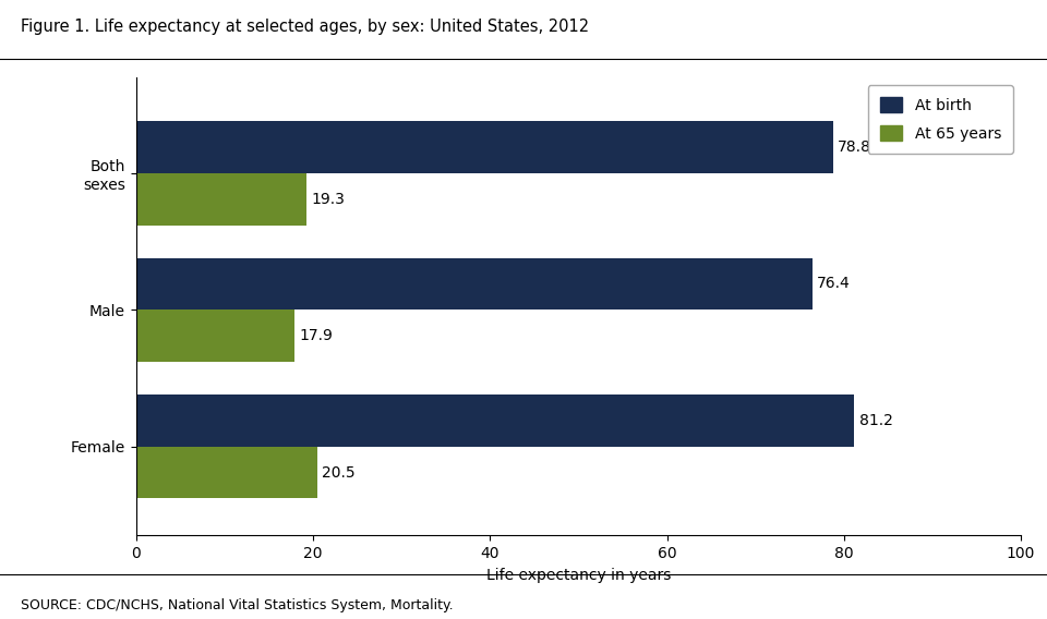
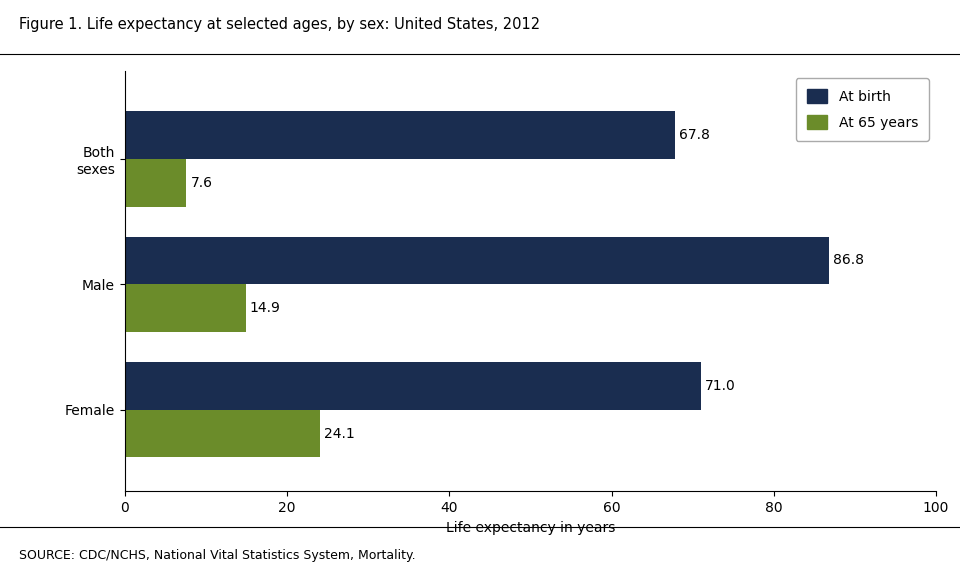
At birth/Both sexes: 78.8 -> 67.8
At 65 years/Both sexes: 19.3 -> 7.6
At birth/Male: 76.4 -> 86.8
At 65 years/Male: 17.9 -> 14.9
At birth/Female: 81.2 -> 71.0
At 65 years/Female: 20.5 -> 24.1
